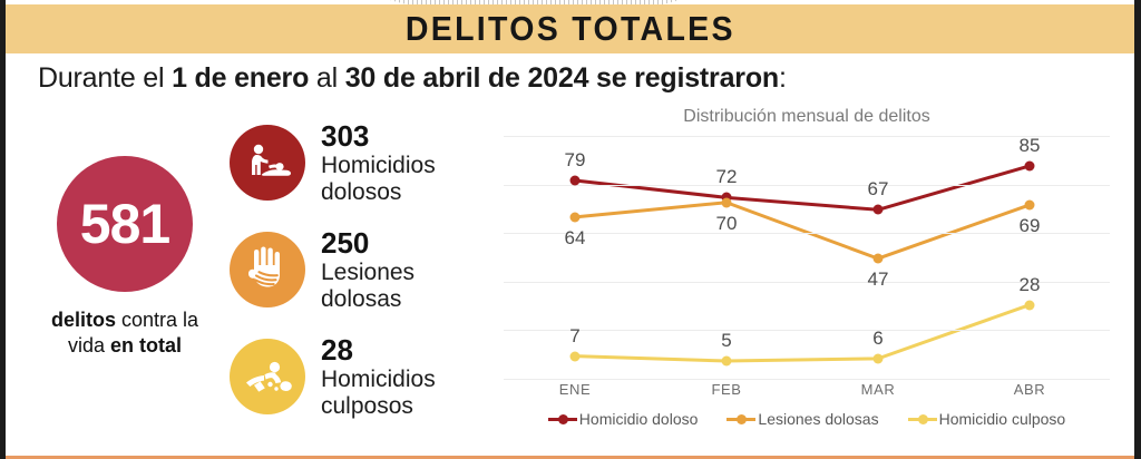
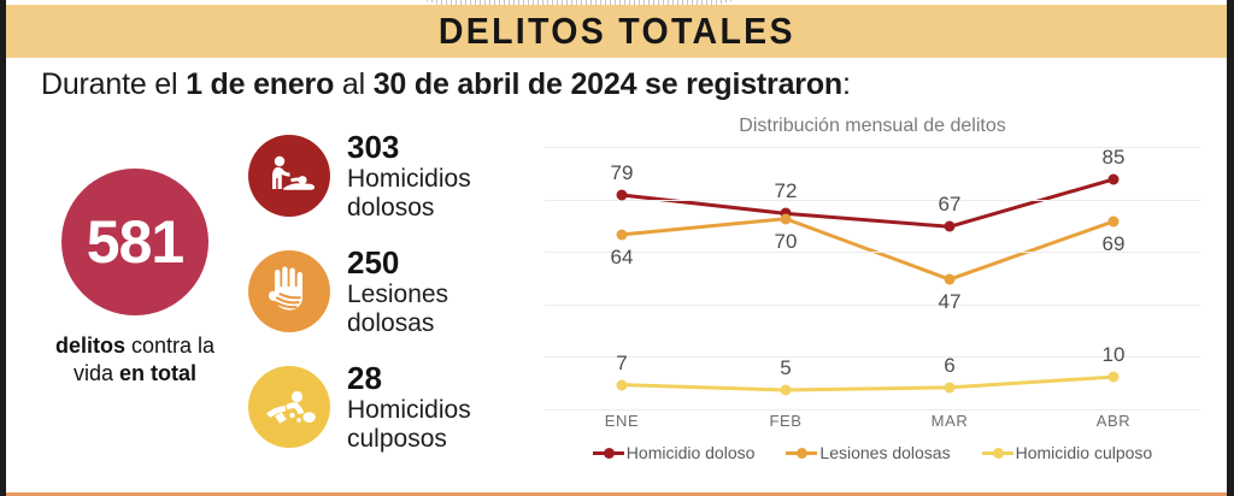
Homicidio culposo/ABR: 28 -> 10
